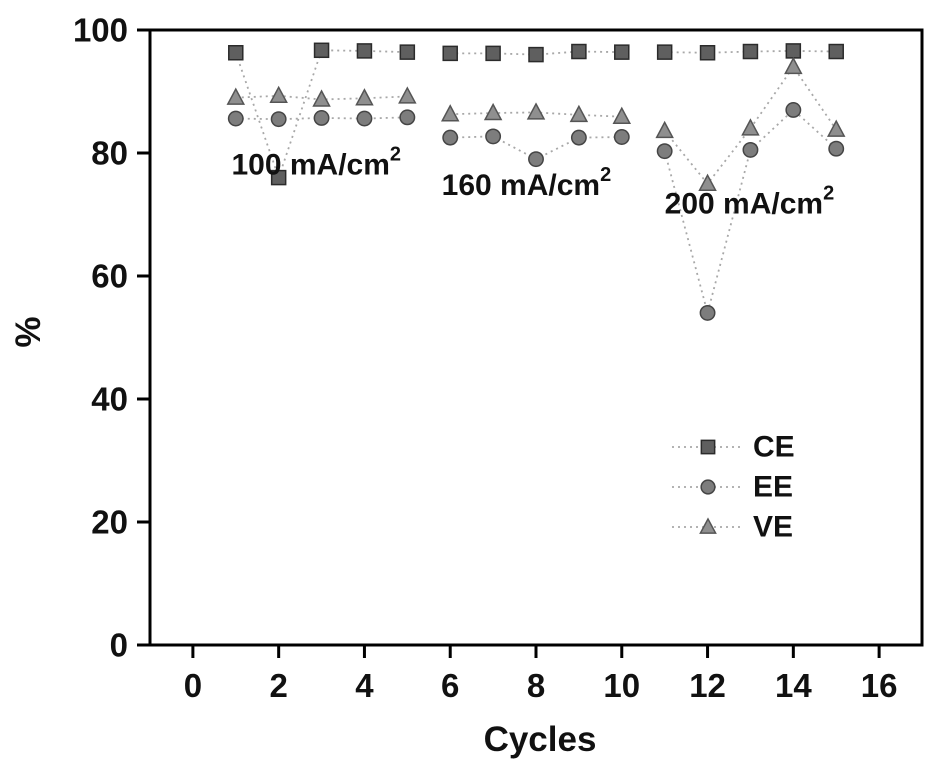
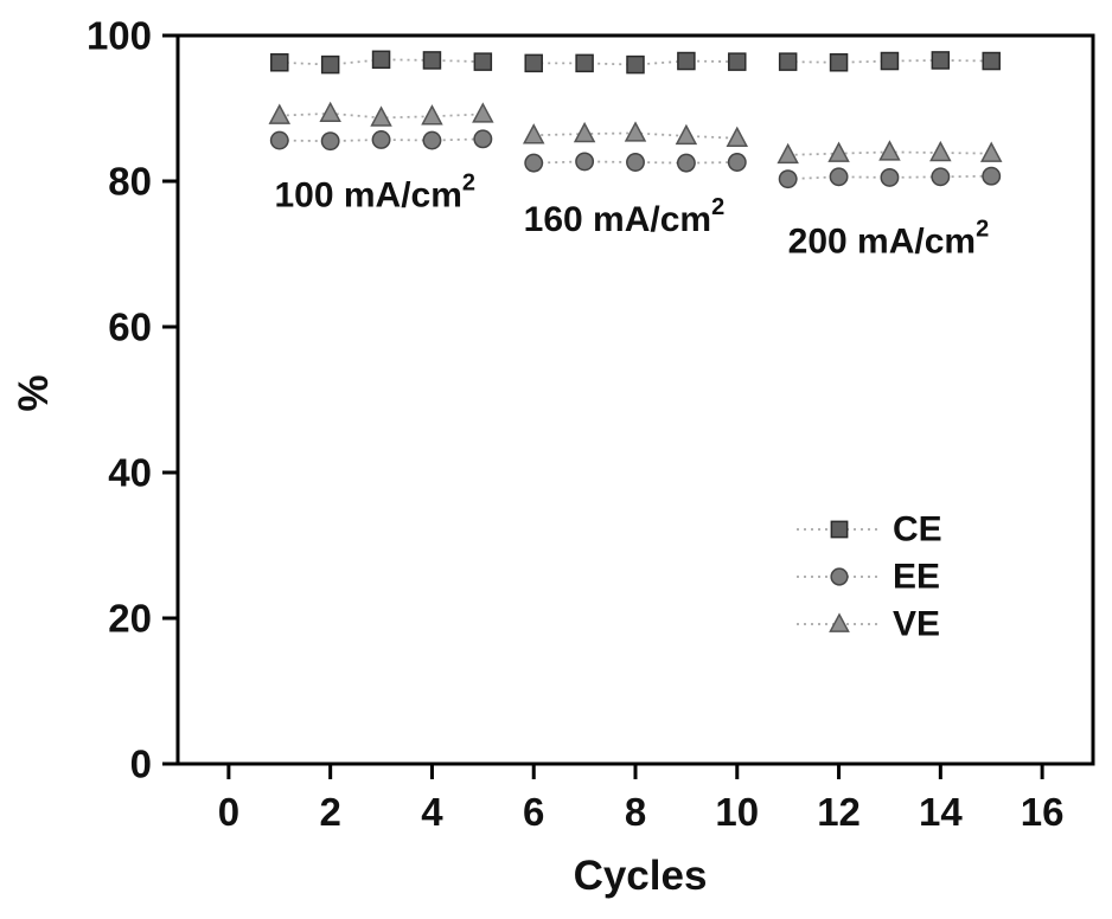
CE/2: 76 -> 96
EE/8: 79 -> 83
EE/12: 54 -> 81
VE/12: 75 -> 84
EE/14: 87 -> 81
VE/14: 94 -> 84
